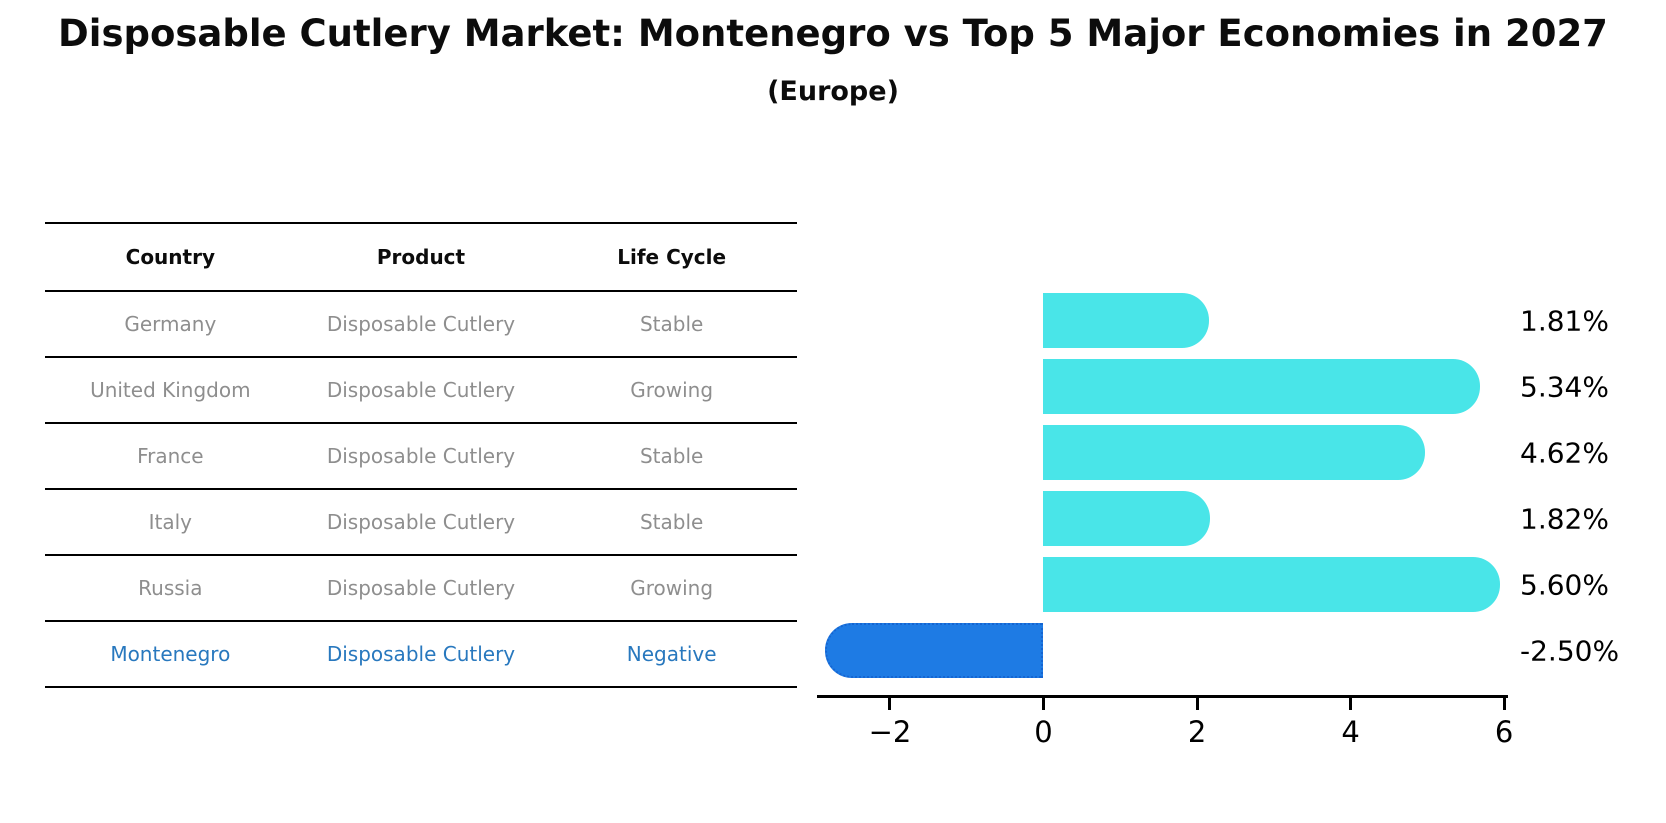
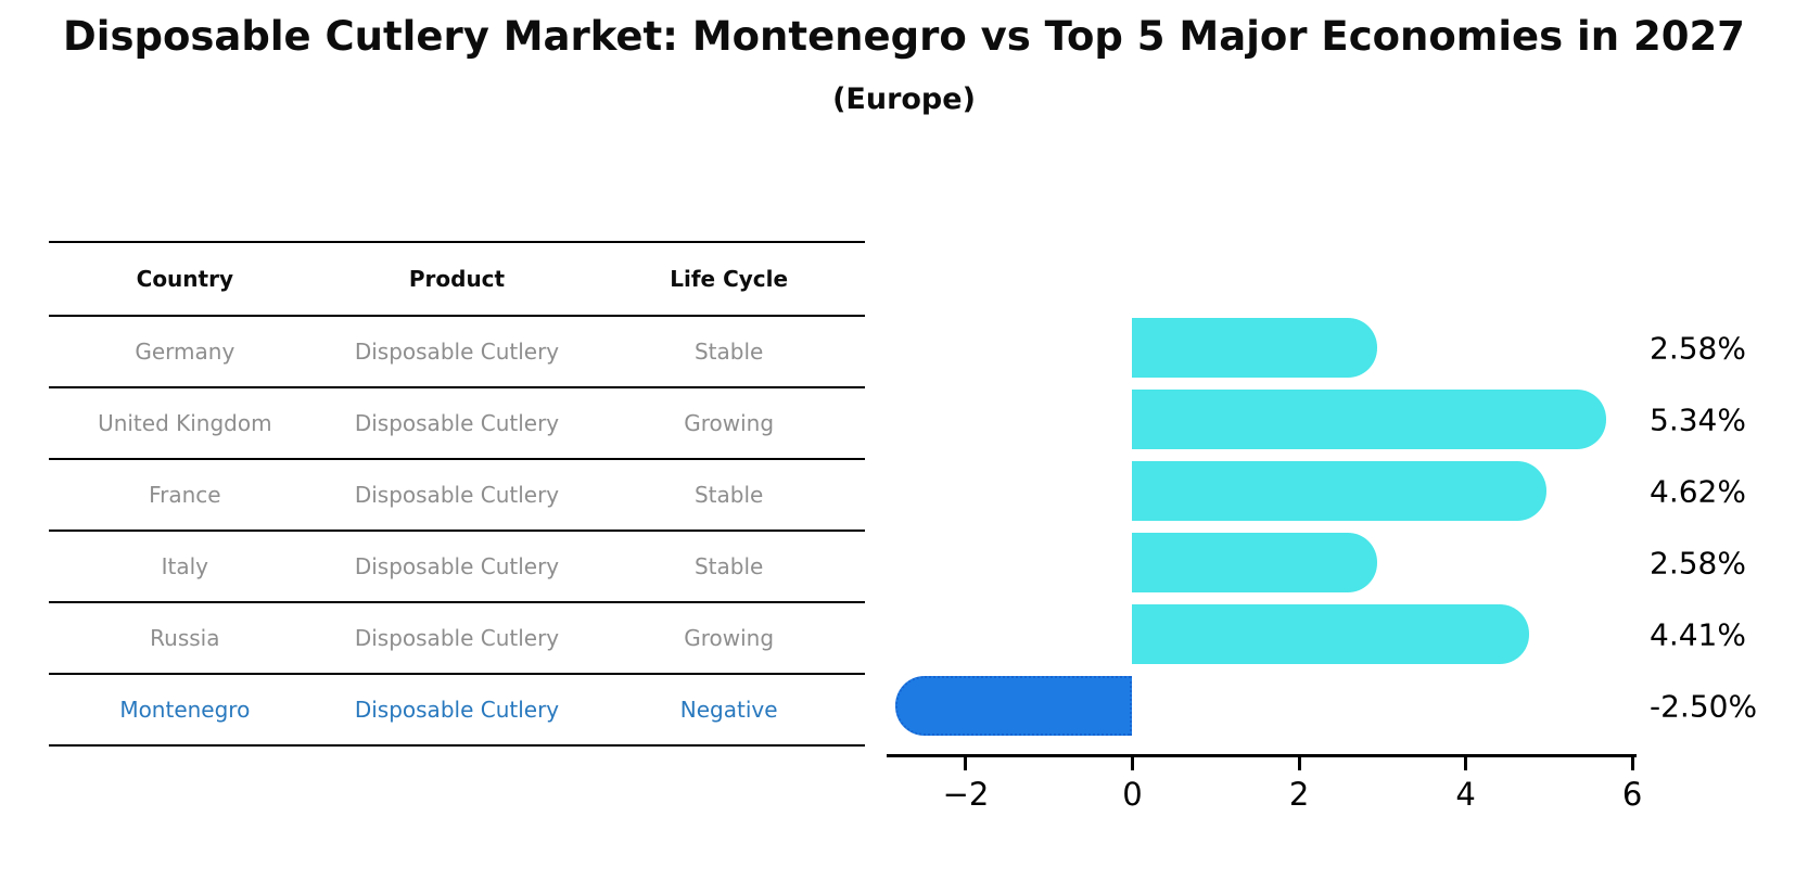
Germany: 1.81% -> 2.58%
Italy: 1.82% -> 2.58%
Russia: 5.60% -> 4.41%
